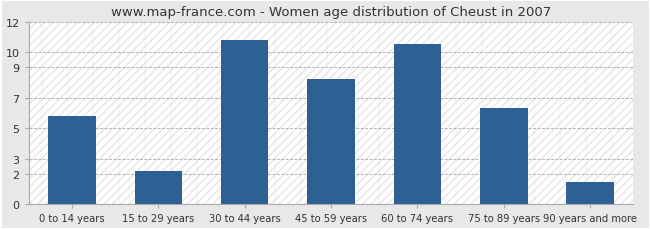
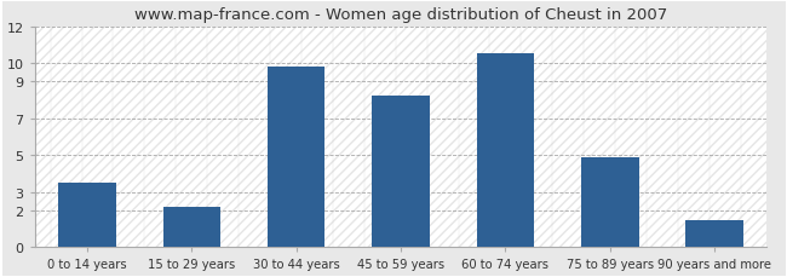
0 to 14 years: 5.8 -> 3.5
30 to 44 years: 10.8 -> 9.8
75 to 89 years: 6.3 -> 4.9
